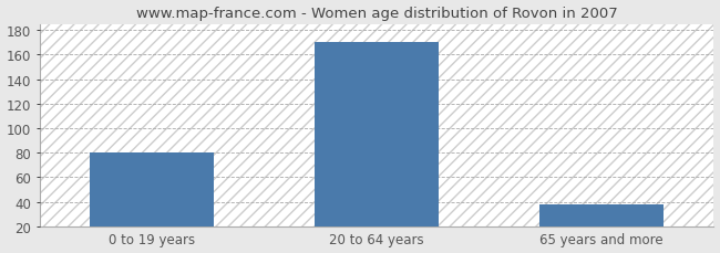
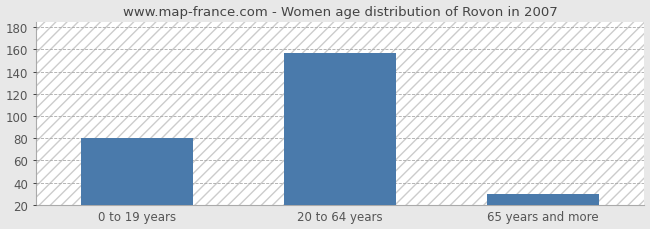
20 to 64 years: 170 -> 157
65 years and more: 38 -> 30
